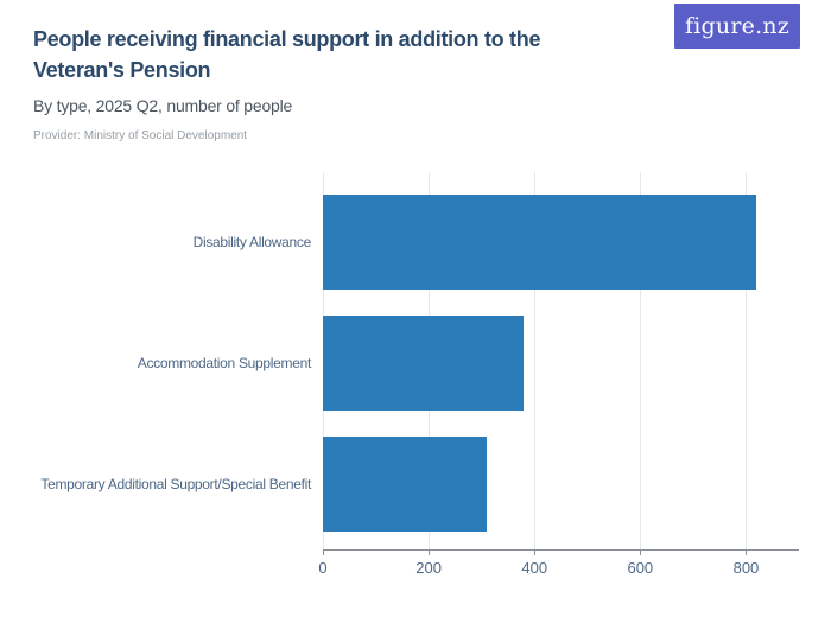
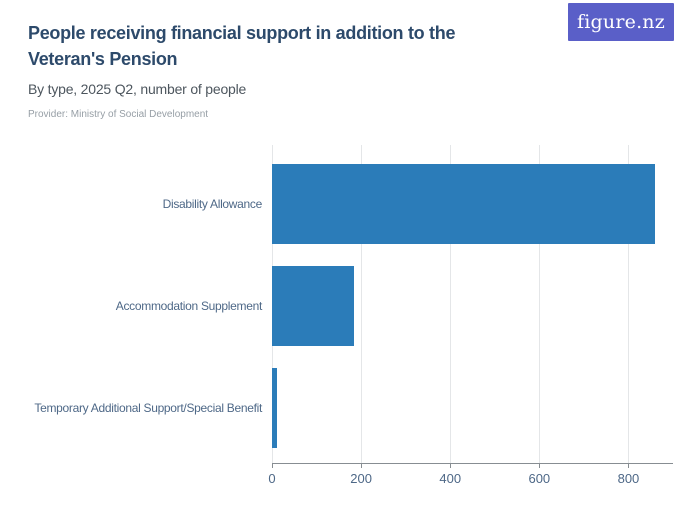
Disability Allowance: 820 -> 860
Accommodation Supplement: 380 -> 180
Temporary Additional Support/Special Benefit: 310 -> 10
